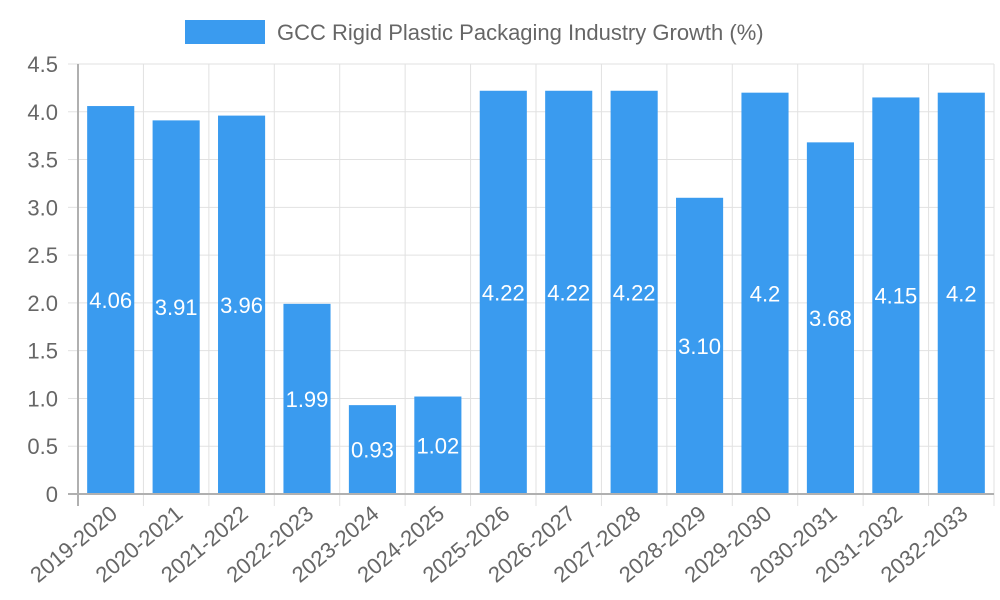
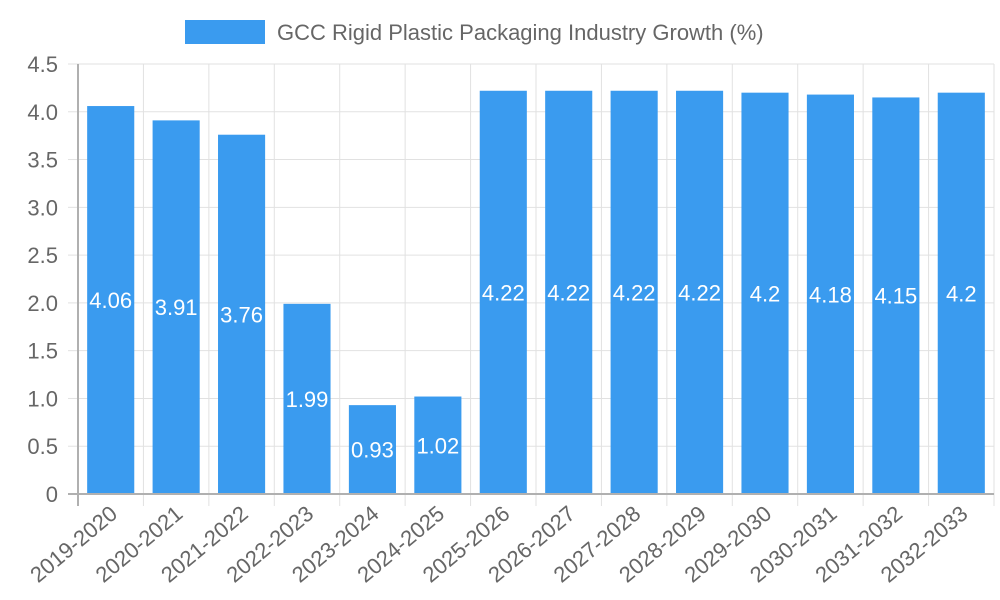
2021-2022: 3.96 -> 3.76
2028-2029: 3.10 -> 4.22
2030-2031: 3.68 -> 4.18
